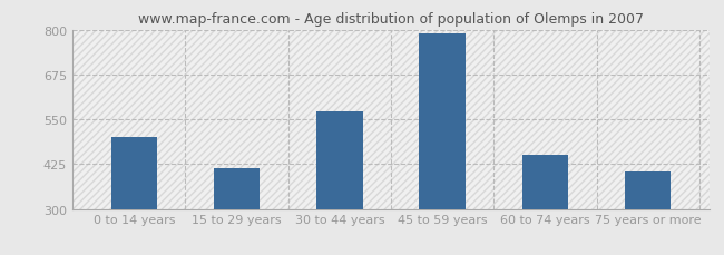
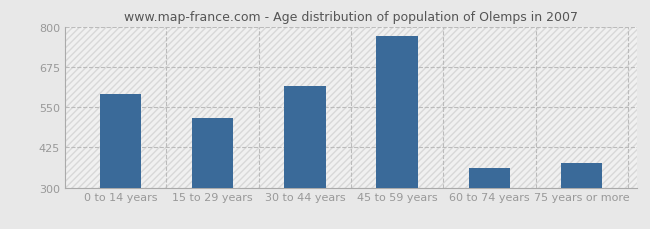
0 to 14 years: 500 -> 590
15 to 29 years: 415 -> 515
30 to 44 years: 573 -> 615
45 to 59 years: 790 -> 770
60 to 74 years: 452 -> 360
75 years or more: 403 -> 375
